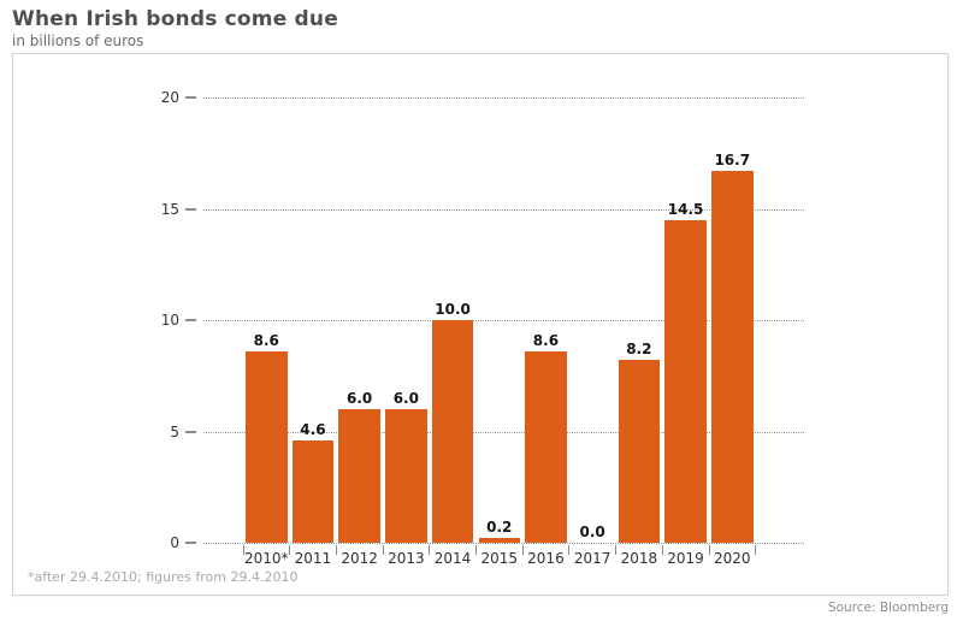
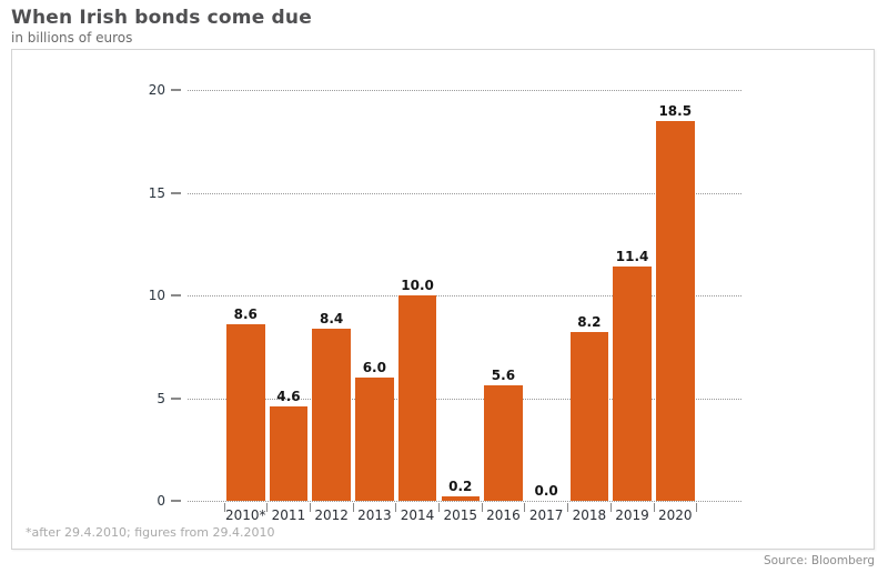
2012: 6.0 -> 8.4
2016: 8.6 -> 5.6
2019: 14.5 -> 11.4
2020: 16.7 -> 18.5
